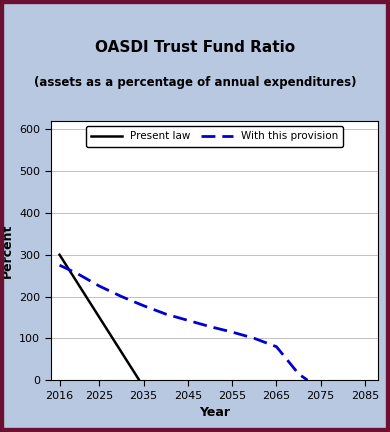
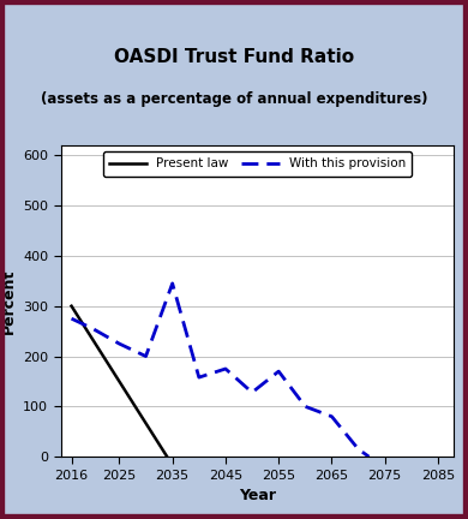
2035: 178 -> 345
2045: 143 -> 175
2055: 115 -> 170
